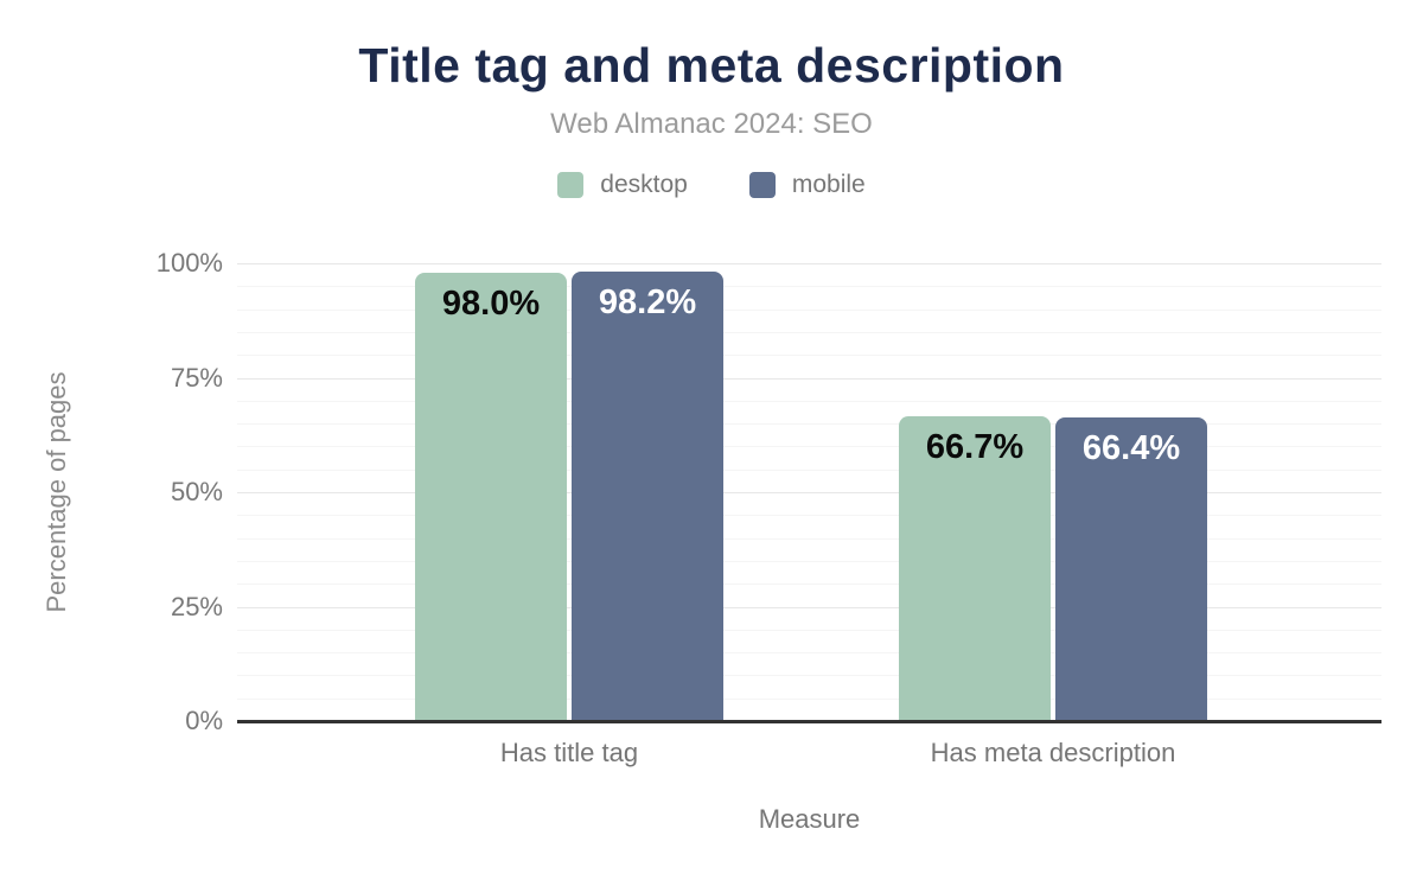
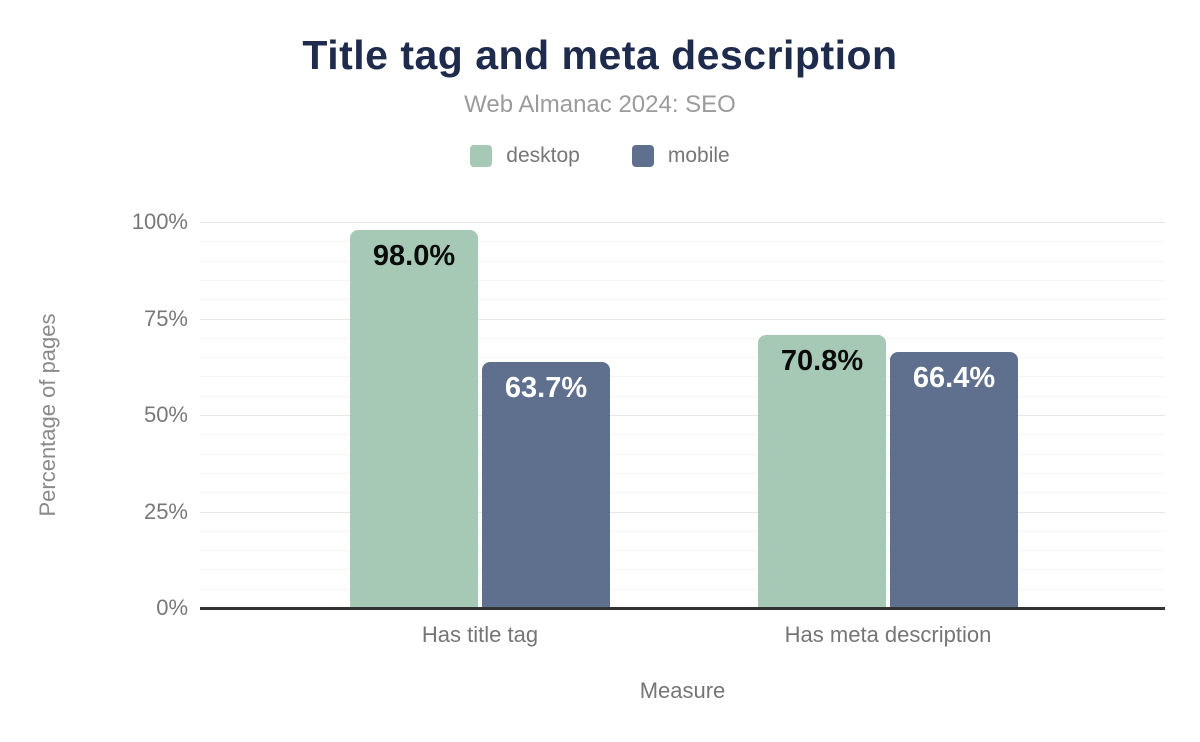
mobile/Has title tag: 98.2% -> 63.7%
desktop/Has meta description: 66.7% -> 70.8%
